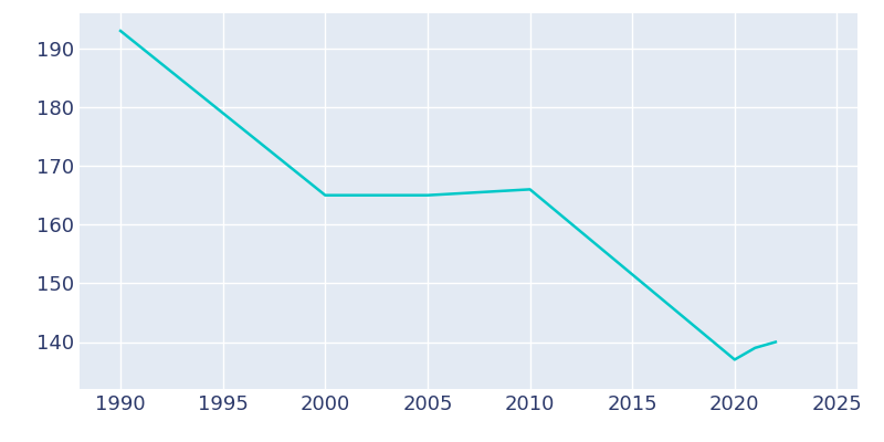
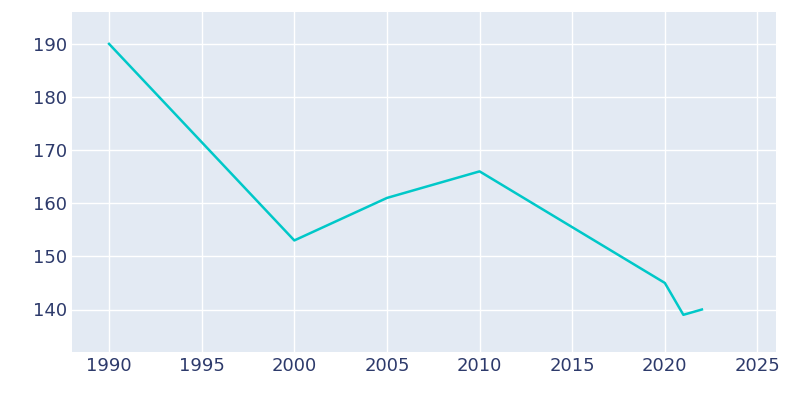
1990: 193 -> 190
2000: 165 -> 153
2005: 165 -> 161
2020: 137 -> 145
